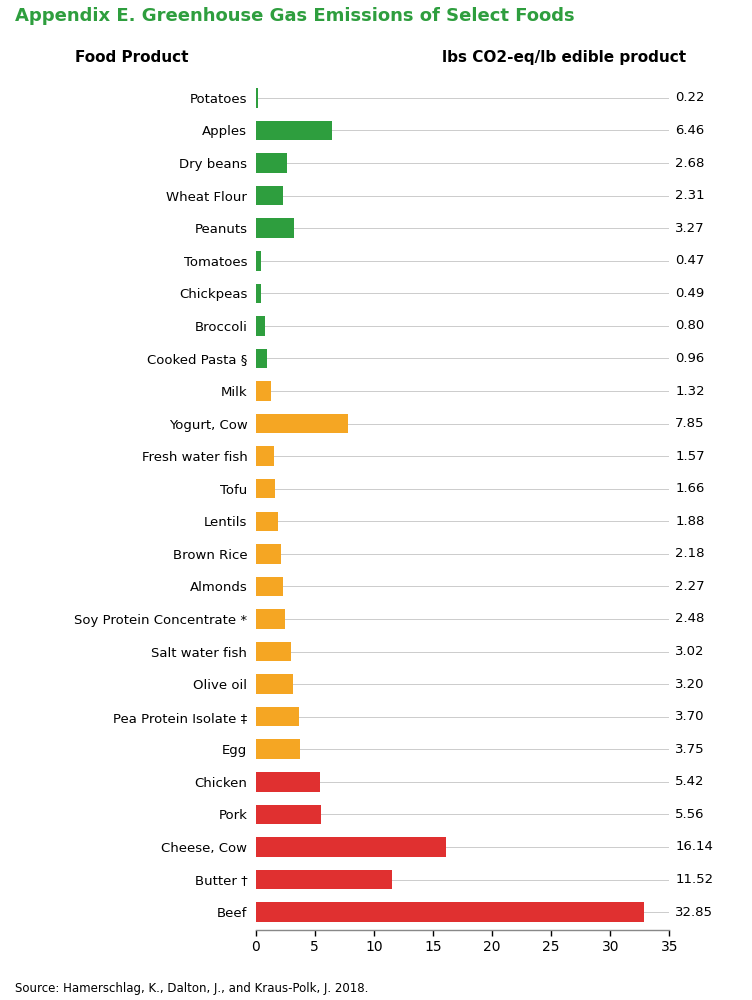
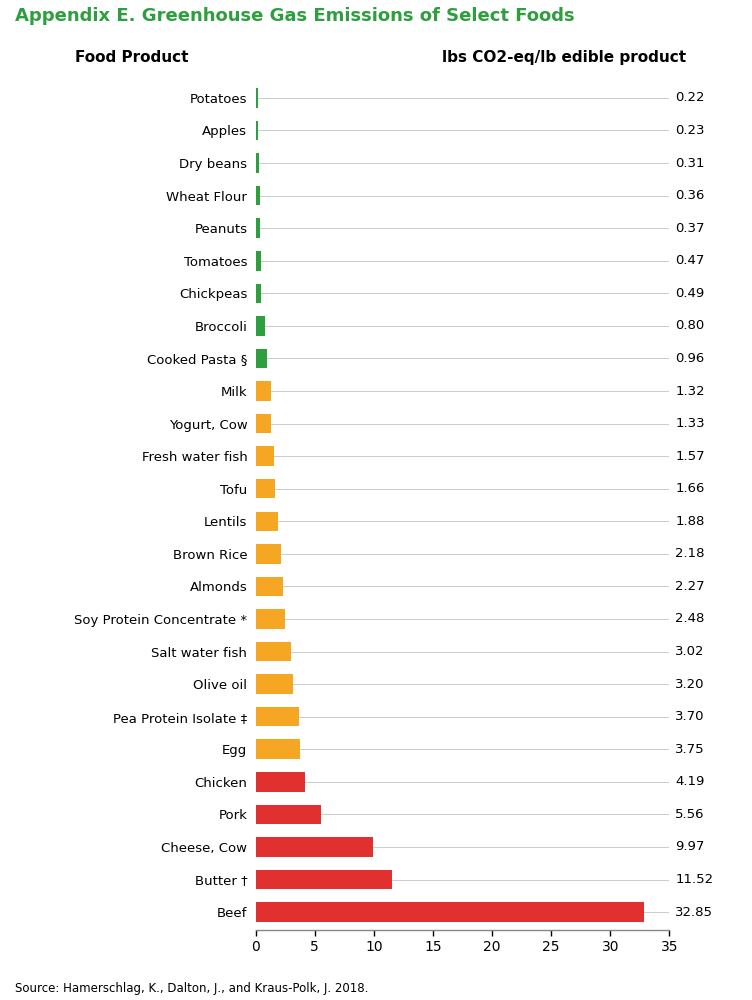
Apples: 6.46 -> 0.23
Dry beans: 2.68 -> 0.31
Wheat Flour: 2.31 -> 0.36
Peanuts: 3.27 -> 0.37
Yogurt, Cow: 7.85 -> 1.33
Chicken: 5.42 -> 4.19
Cheese, Cow: 16.14 -> 9.97
